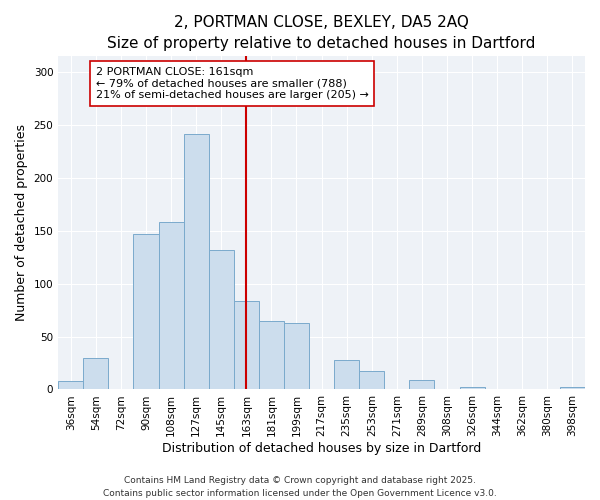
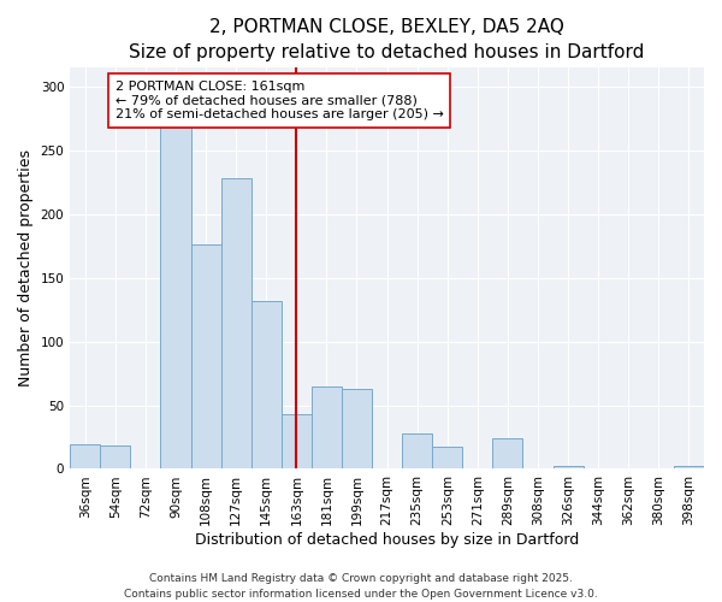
36sqm: 8 -> 19
54sqm: 30 -> 18
90sqm: 147 -> 270
108sqm: 158 -> 176
127sqm: 242 -> 228
163sqm: 84 -> 43
289sqm: 9 -> 24
